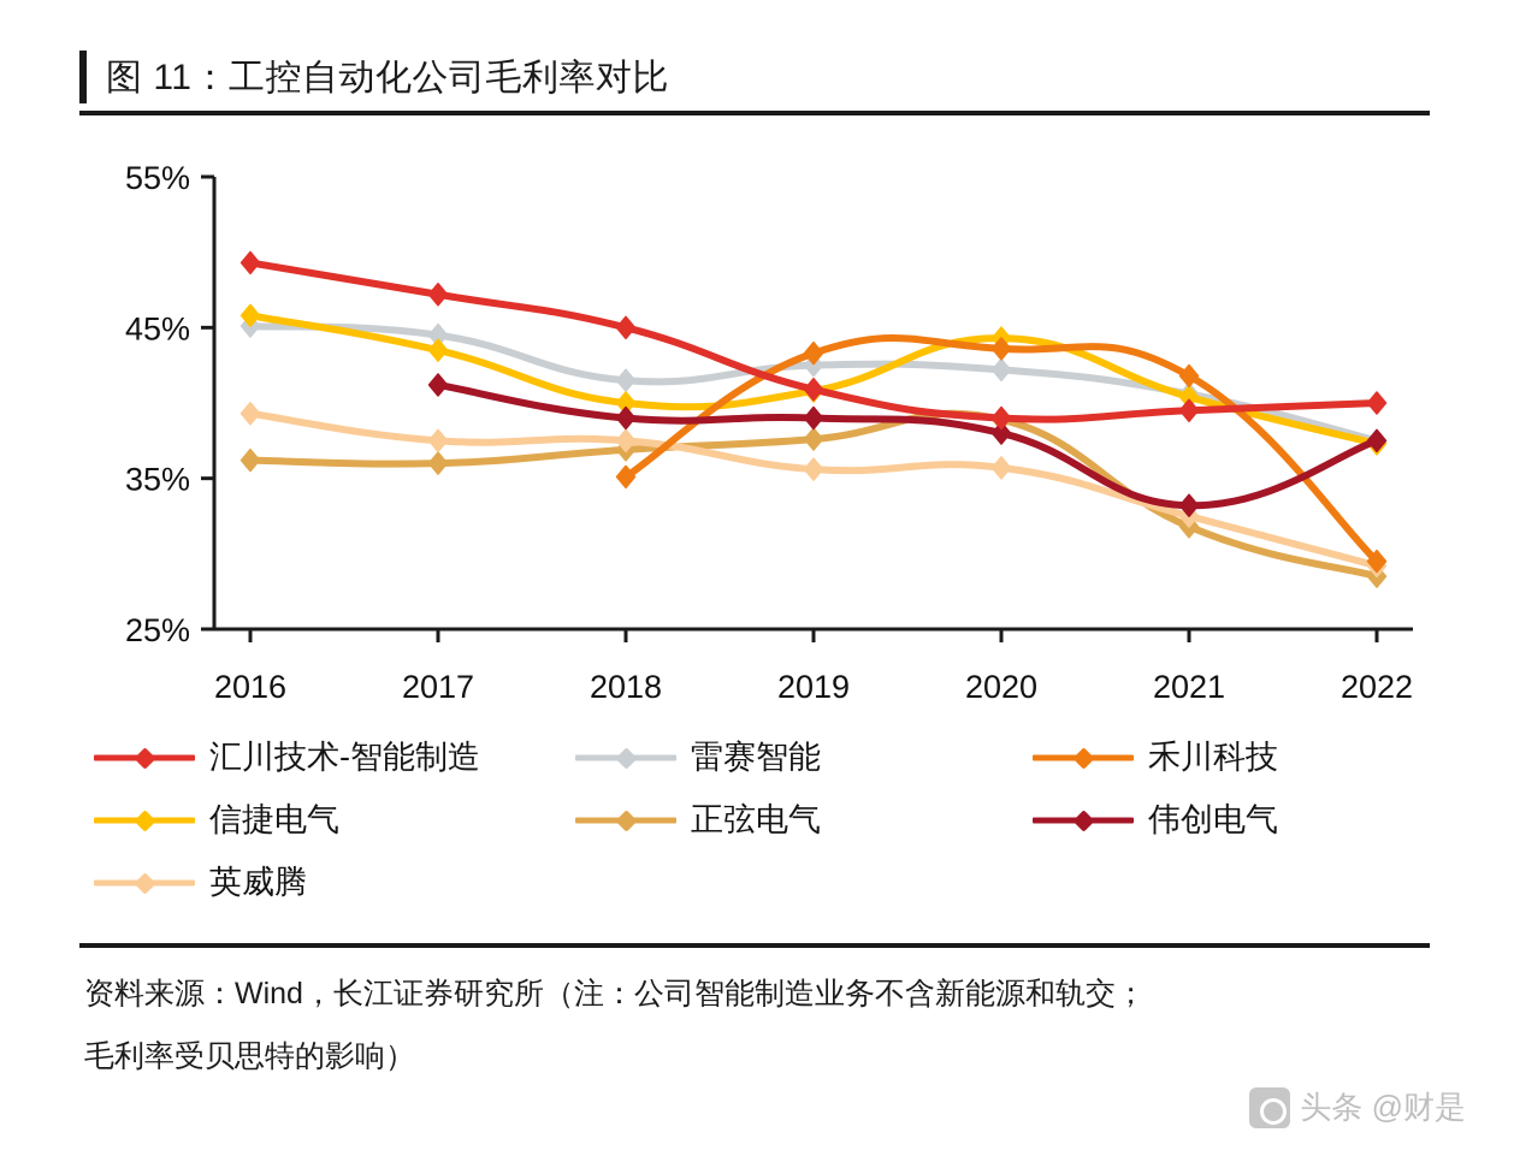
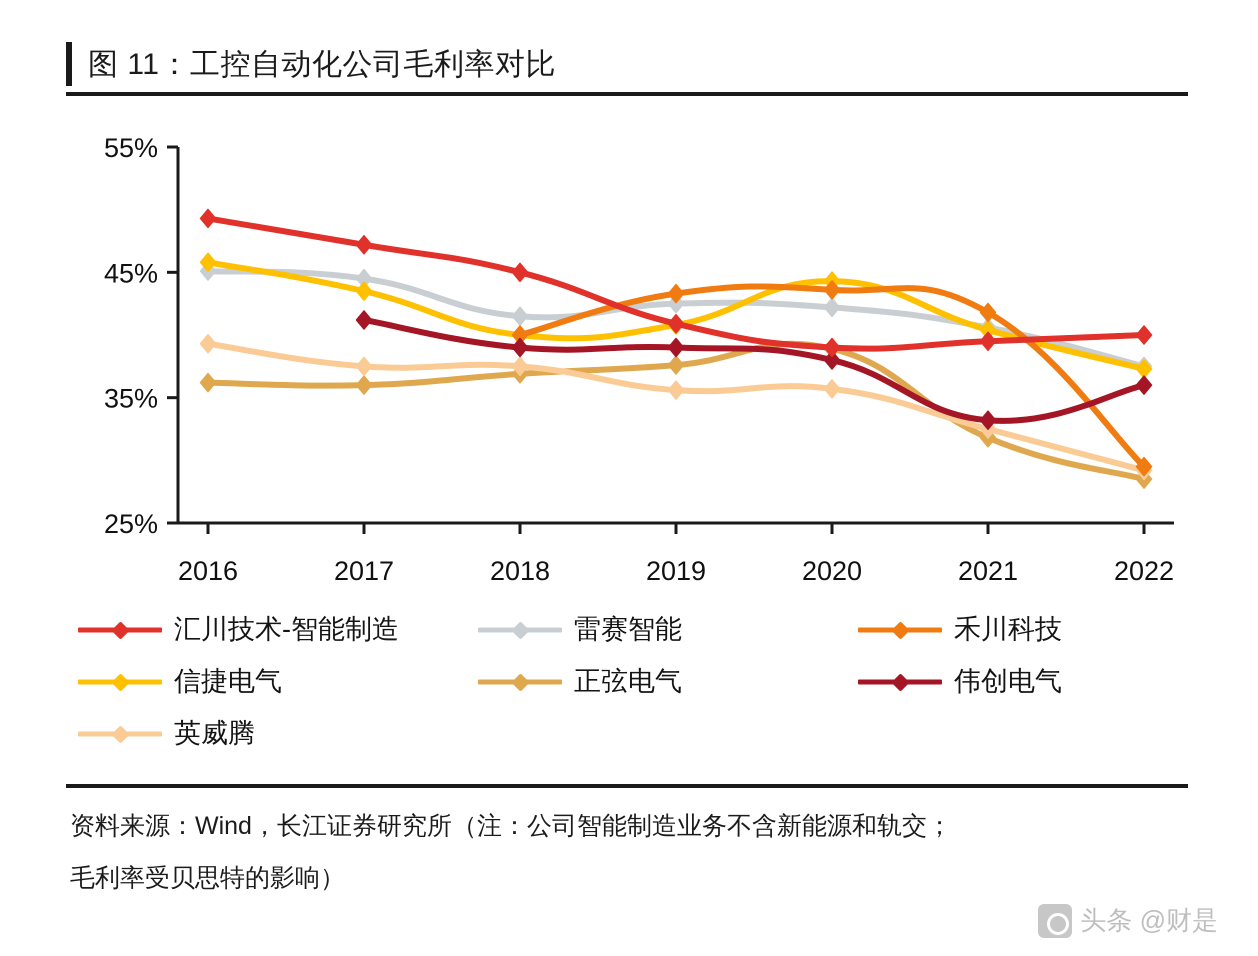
禾川科技/2018: 35.1% -> 40.0%
伟创电气/2022: 37.5% -> 36.0%
